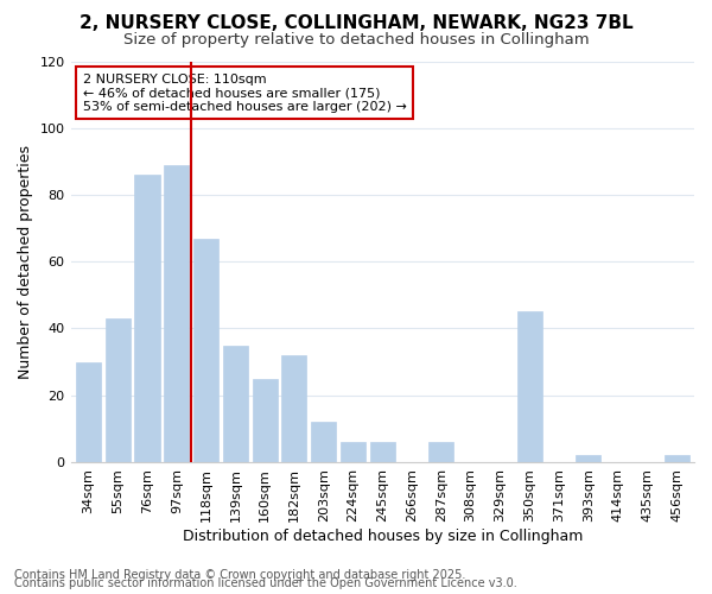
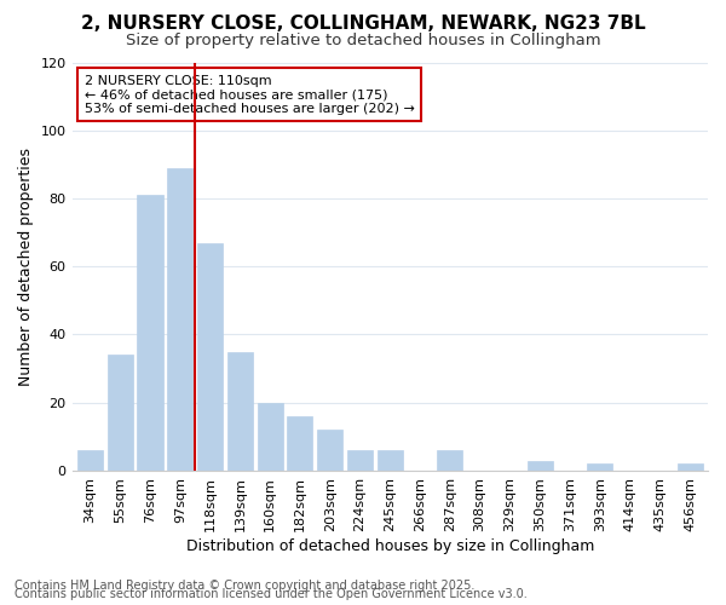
34sqm: 30 -> 6
55sqm: 43 -> 34
76sqm: 86 -> 81
160sqm: 25 -> 20
182sqm: 32 -> 16
350sqm: 45 -> 3
